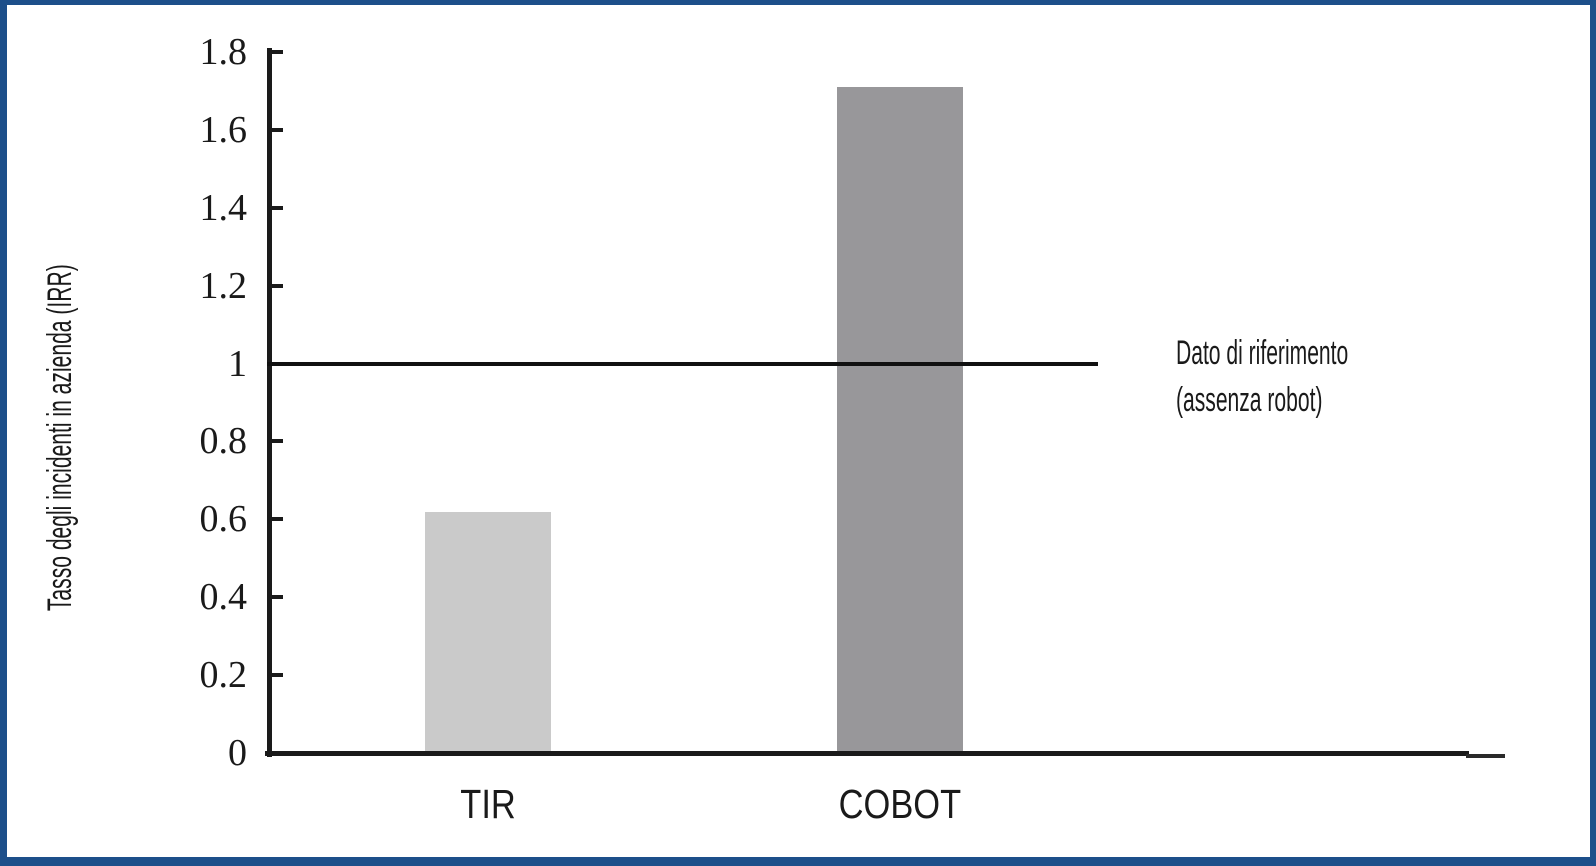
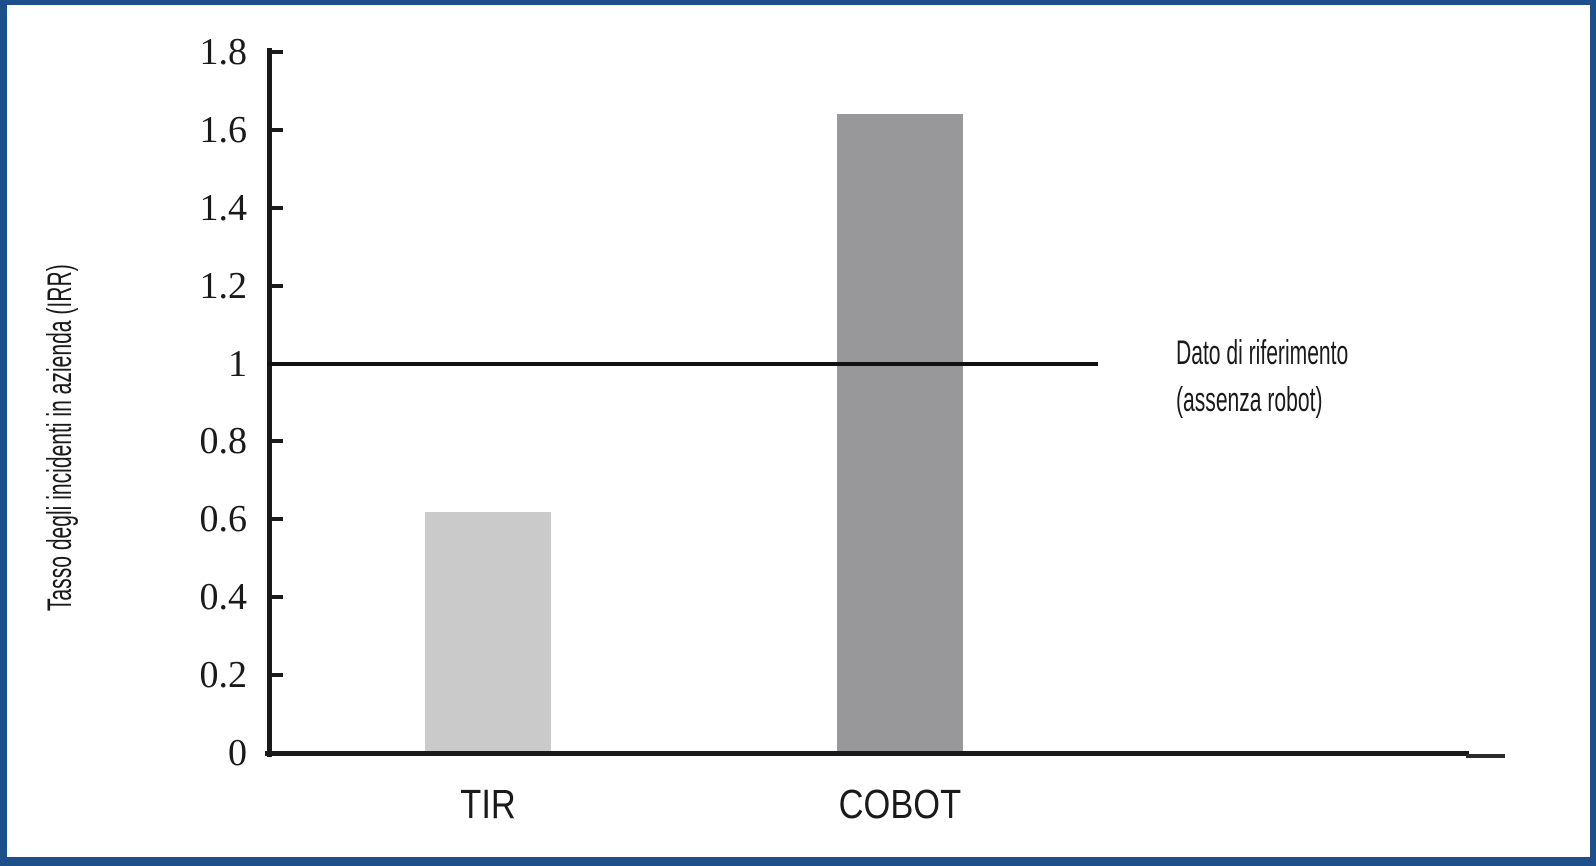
COBOT: 1.71 -> 1.64
